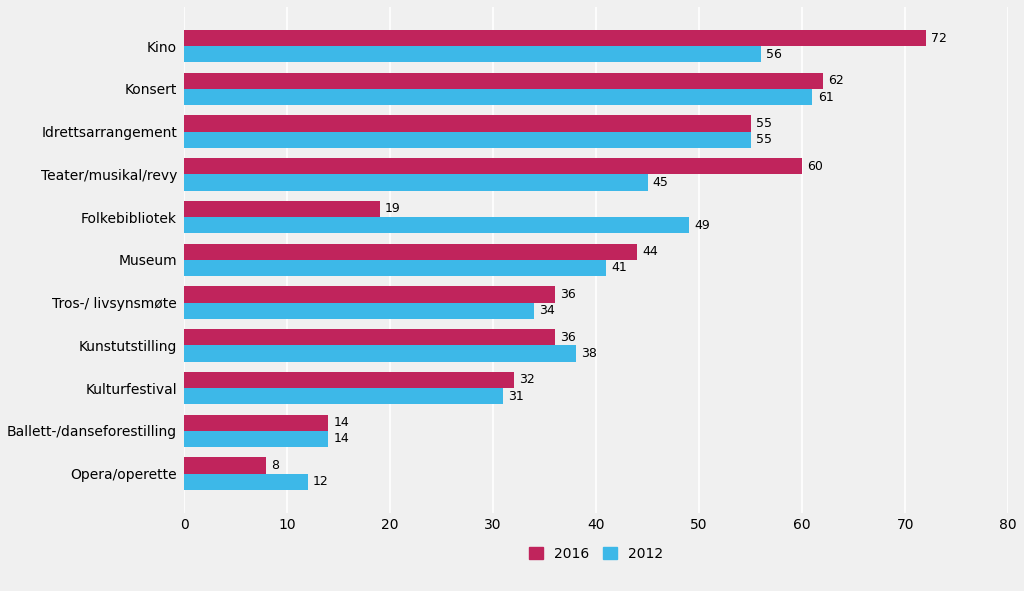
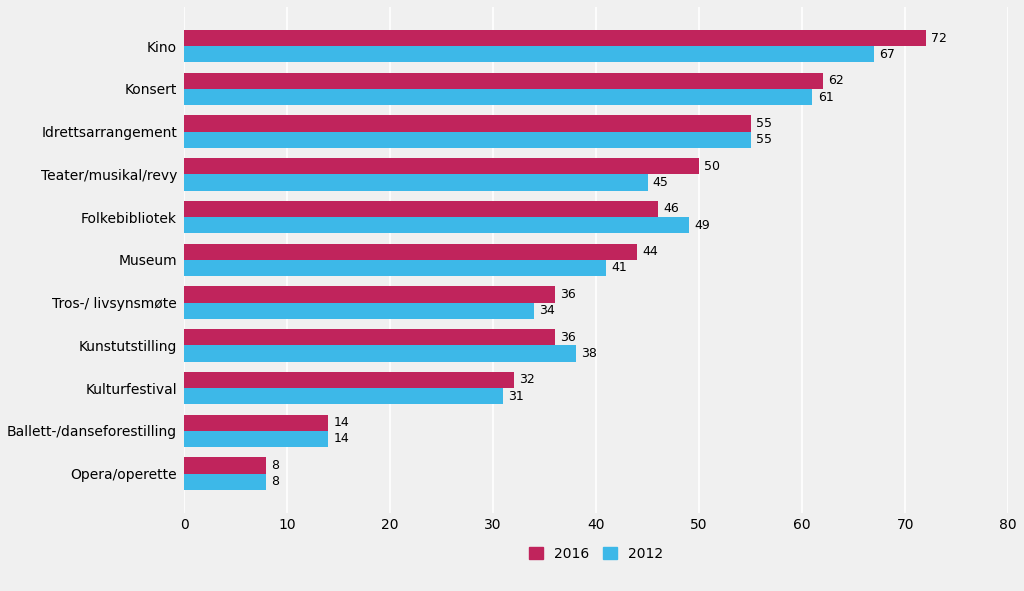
2012/Kino: 56 -> 67
2016/Teater/musikal/revy: 60 -> 50
2016/Folkebibliotek: 19 -> 46
2012/Opera/operette: 12 -> 8
